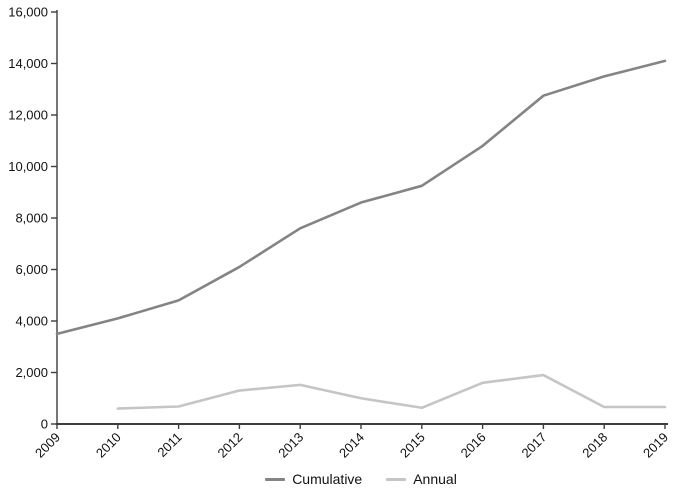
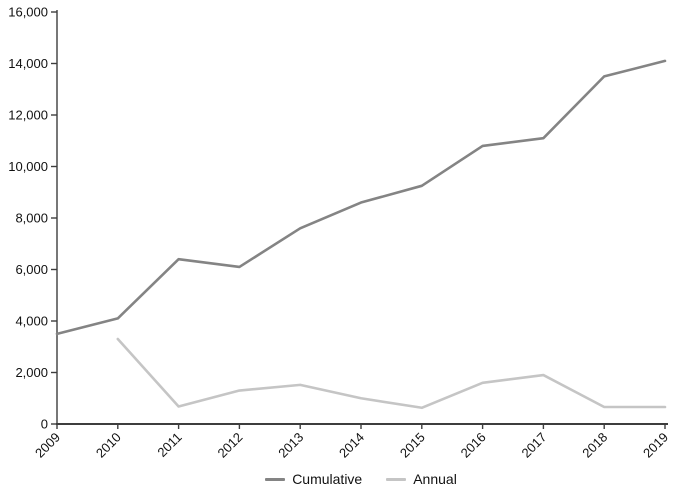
Annual/2010: 600 -> 3300
Cumulative/2011: 4800 -> 6400
Cumulative/2017: 12800 -> 11100
